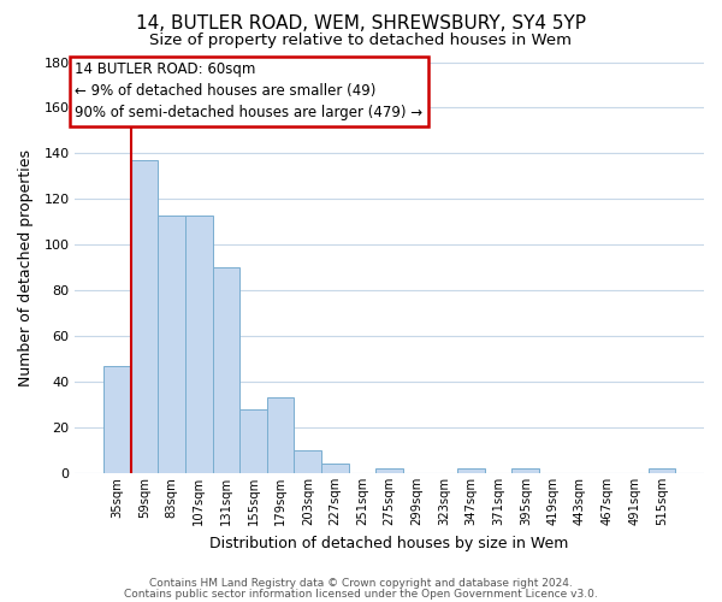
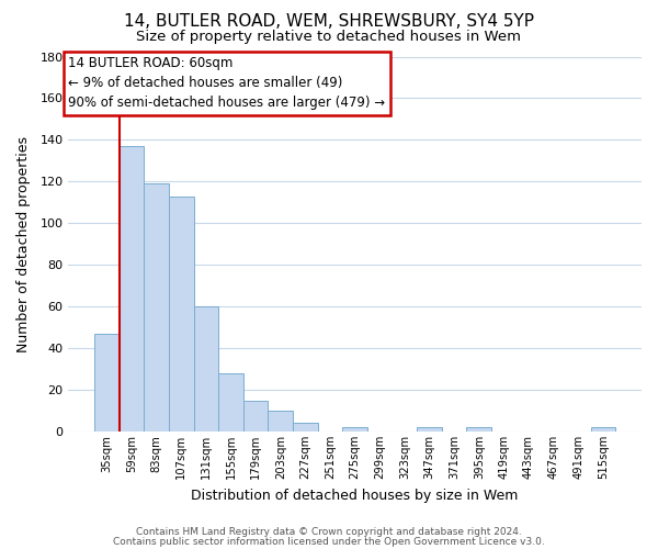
83sqm: 113 -> 119
131sqm: 90 -> 60
179sqm: 33 -> 15
